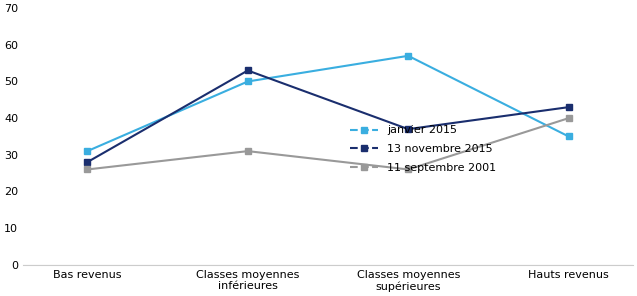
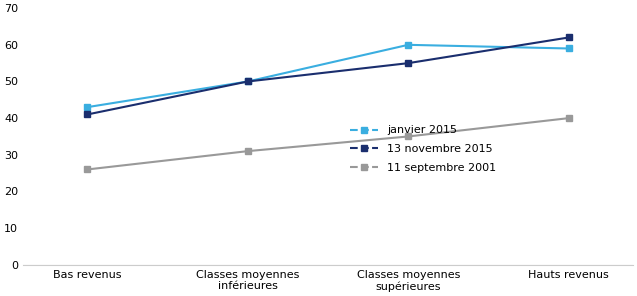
janvier 2015/Bas revenus: 31 -> 43
13 novembre 2015/Bas revenus: 28 -> 41
13 novembre 2015/Classes moyennes inférieures: 53 -> 50
janvier 2015/Classes moyennes supérieures: 57 -> 60
13 novembre 2015/Classes moyennes supérieures: 37 -> 55
11 septembre 2001/Classes moyennes supérieures: 26 -> 35
janvier 2015/Hauts revenus: 35 -> 59
13 novembre 2015/Hauts revenus: 43 -> 62
